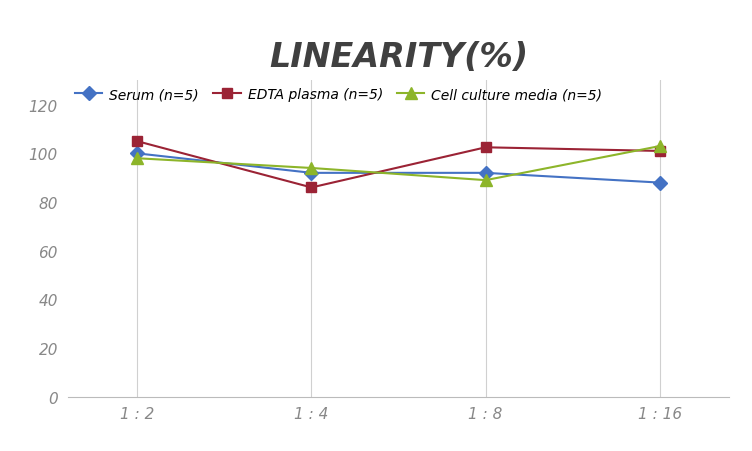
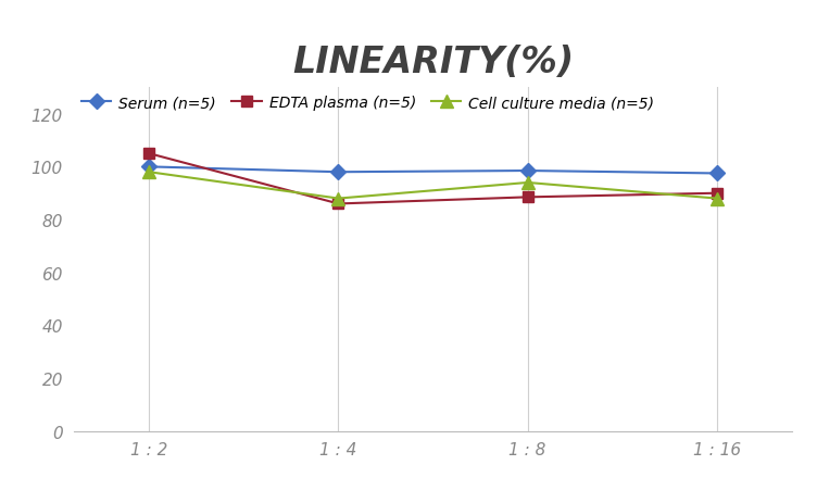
Serum (n=5)/1 : 4: 92.0 -> 98.0
Cell culture media (n=5)/1 : 4: 94 -> 88
Serum (n=5)/1 : 8: 92.0 -> 98.5
EDTA plasma (n=5)/1 : 8: 102.5 -> 88.5
Cell culture media (n=5)/1 : 8: 89 -> 94
Serum (n=5)/1 : 16: 88.0 -> 97.5
EDTA plasma (n=5)/1 : 16: 101.0 -> 90.0
Cell culture media (n=5)/1 : 16: 103 -> 88
